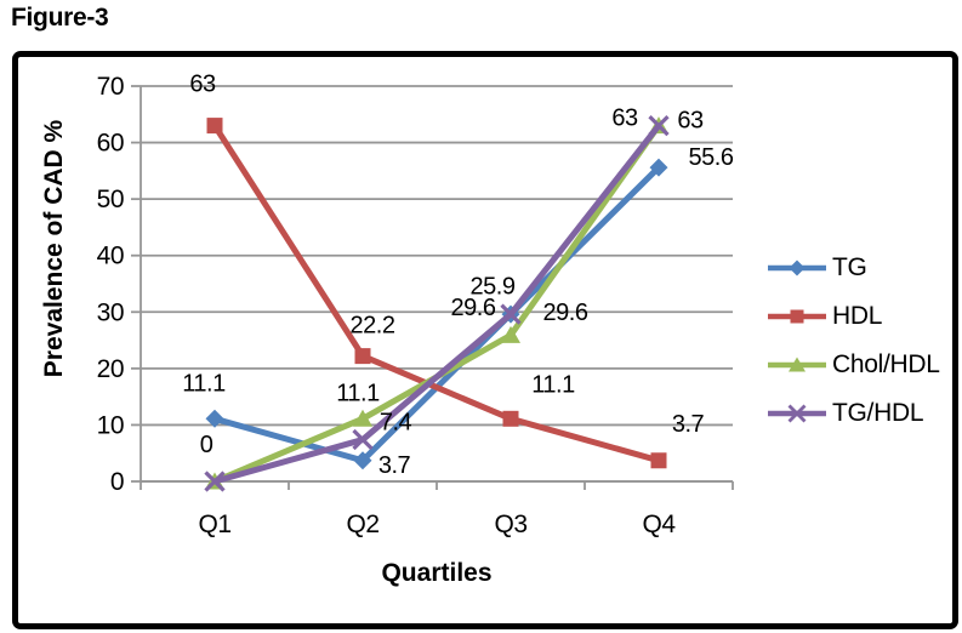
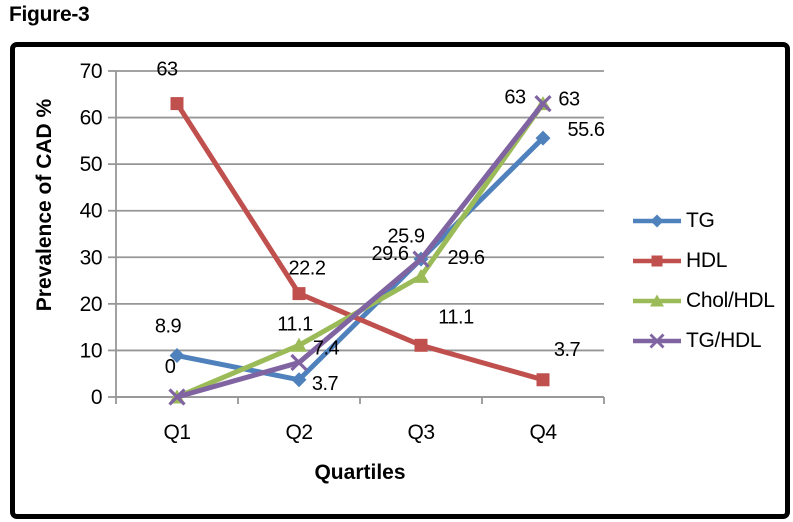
TG/Q1: 11.1 -> 8.9
